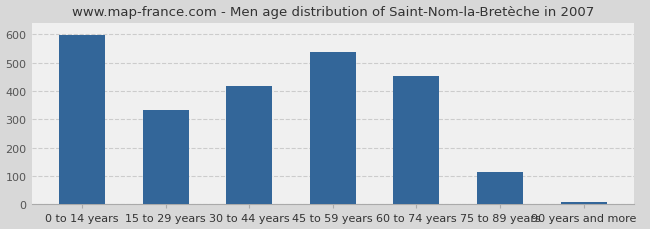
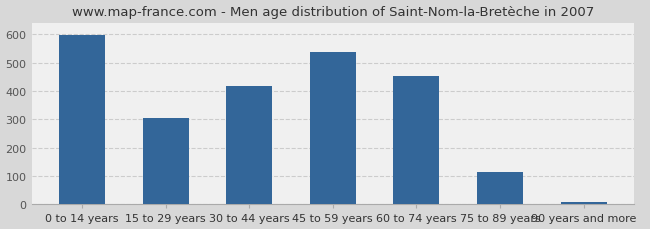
15 to 29 years: 332 -> 305
